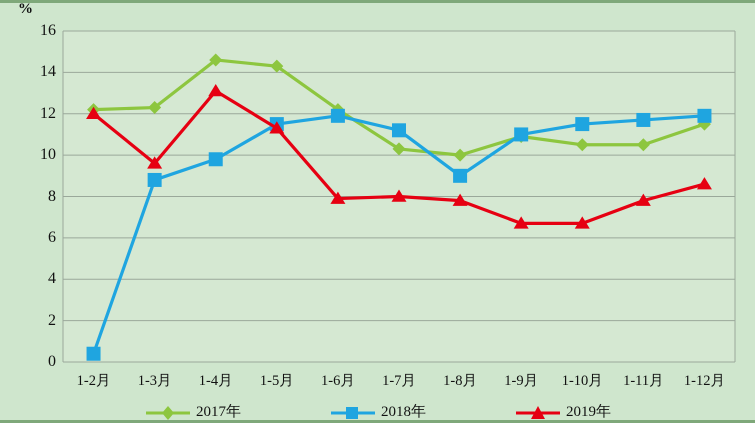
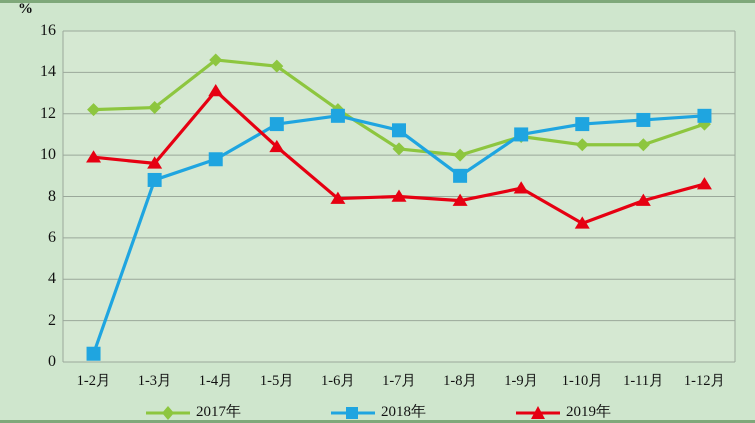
2019年/1-2月: 12.0 -> 9.9
2019年/1-5月: 11.3 -> 10.4
2019年/1-9月: 6.7 -> 8.4
